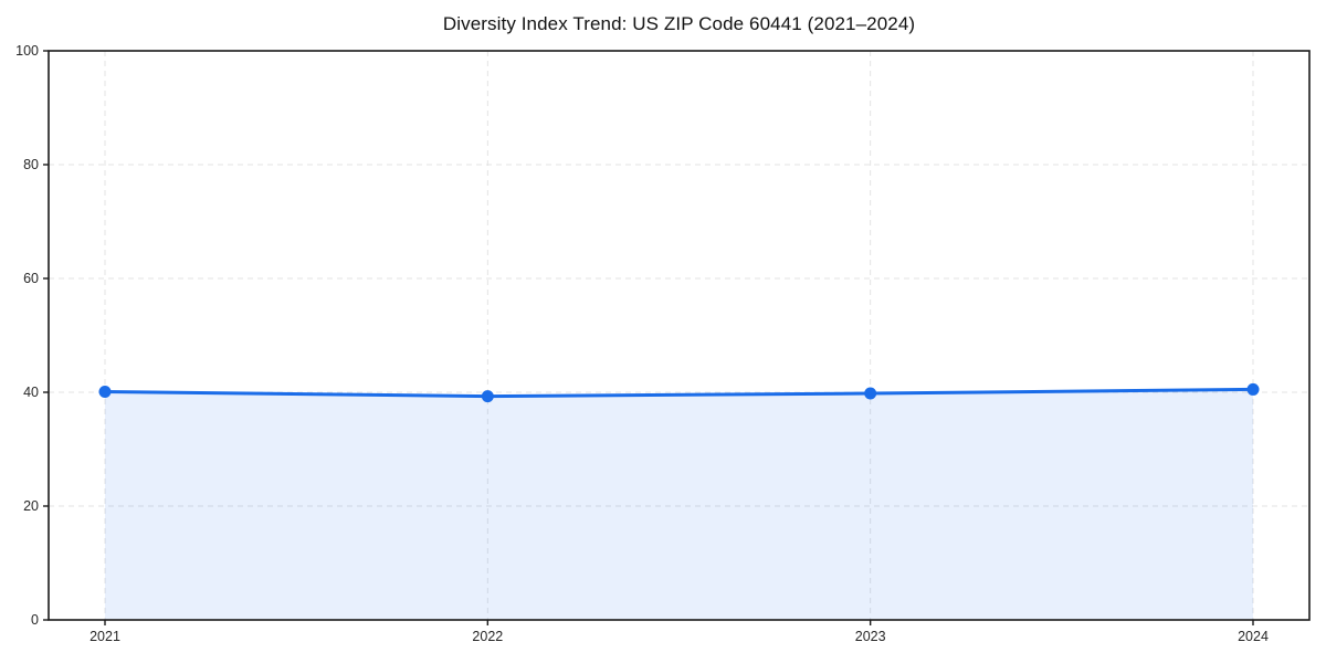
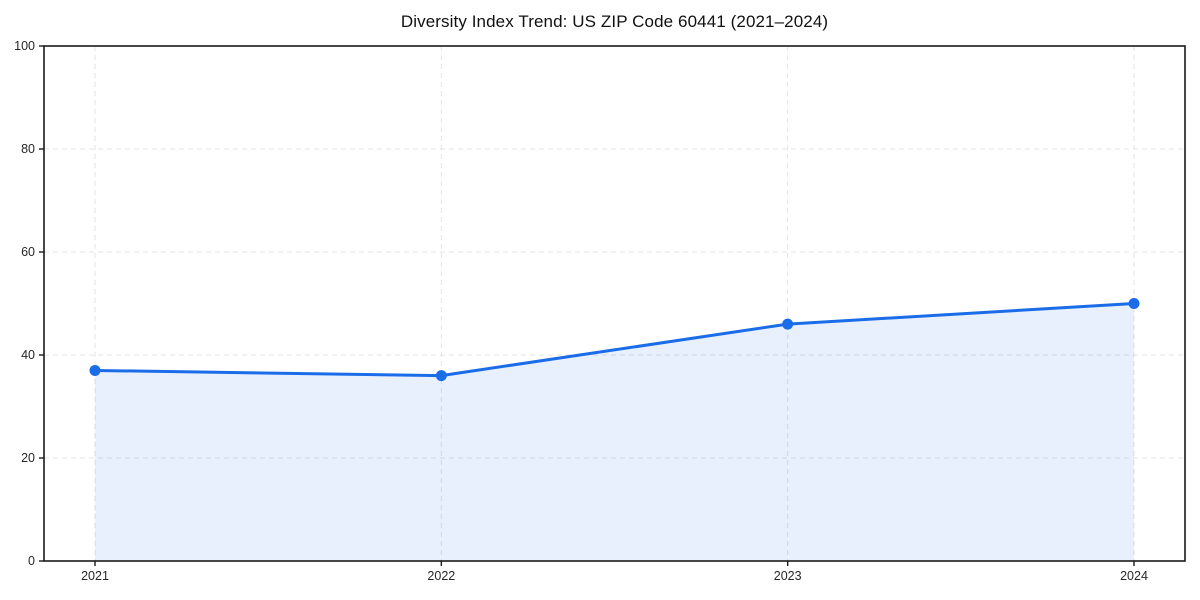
2021: 40 -> 37
2022: 39 -> 36
2023: 40 -> 46
2024: 40 -> 50
